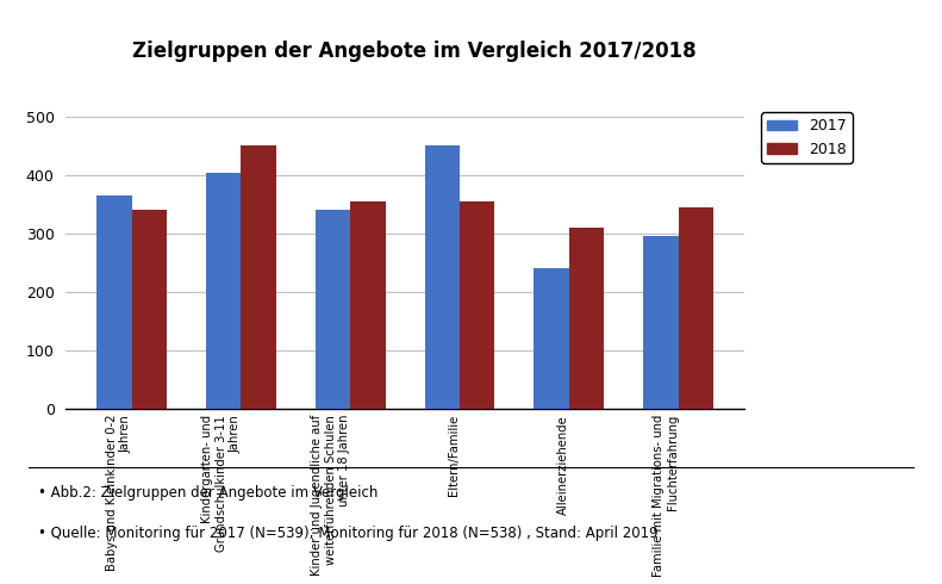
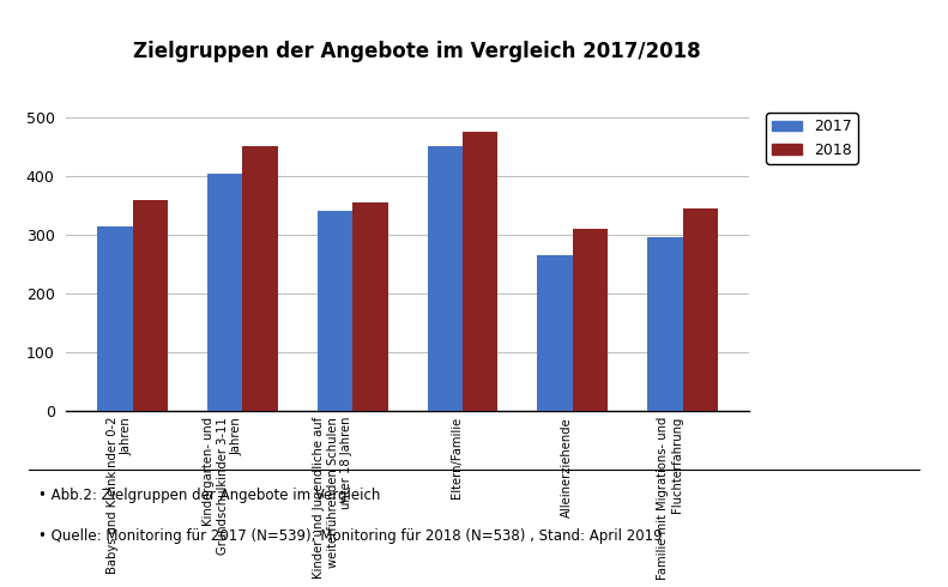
2017/Babys und Kleinkinder 0-2 Jahren: 365 -> 315
2018/Babys und Kleinkinder 0-2 Jahren: 340 -> 360
2018/Eltern/Familie: 355 -> 475
2017/Alleinerziehende: 240 -> 265
